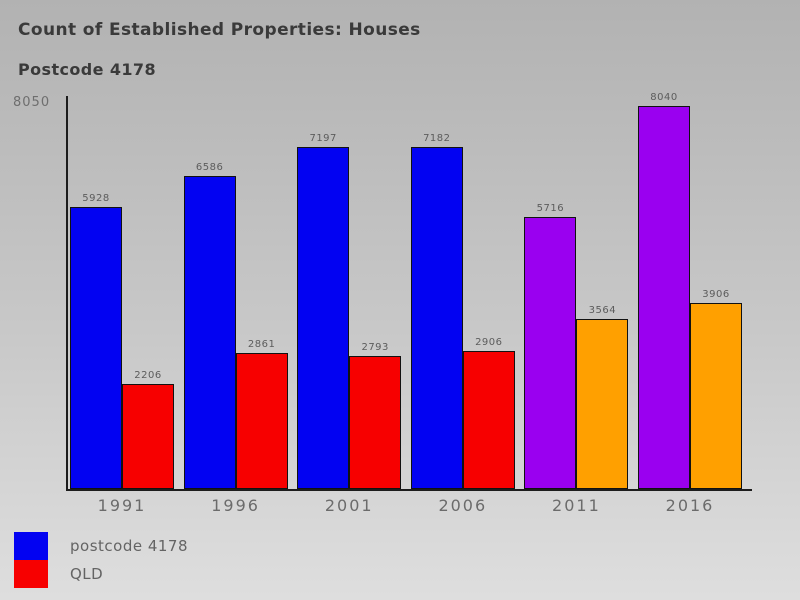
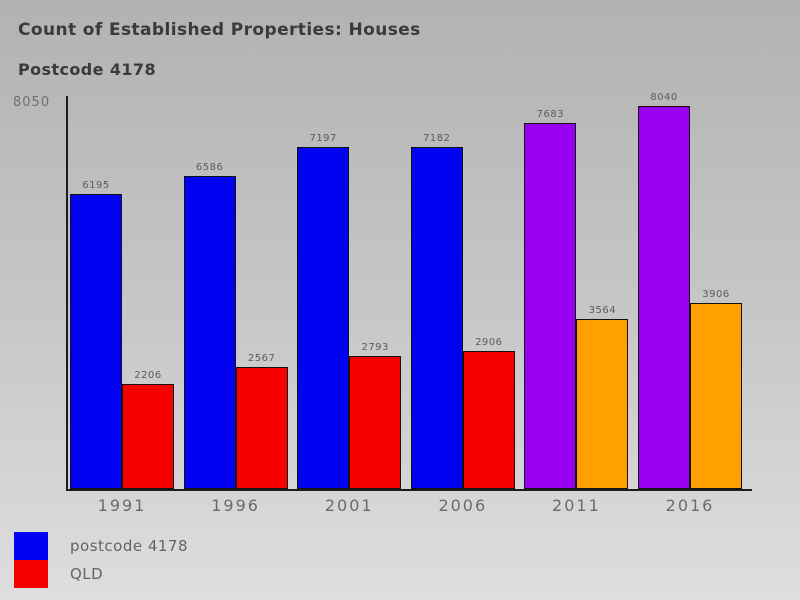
postcode 4178/1991: 5928 -> 6195
QLD/1996: 2861 -> 2567
postcode 4178/2011: 5716 -> 7683
